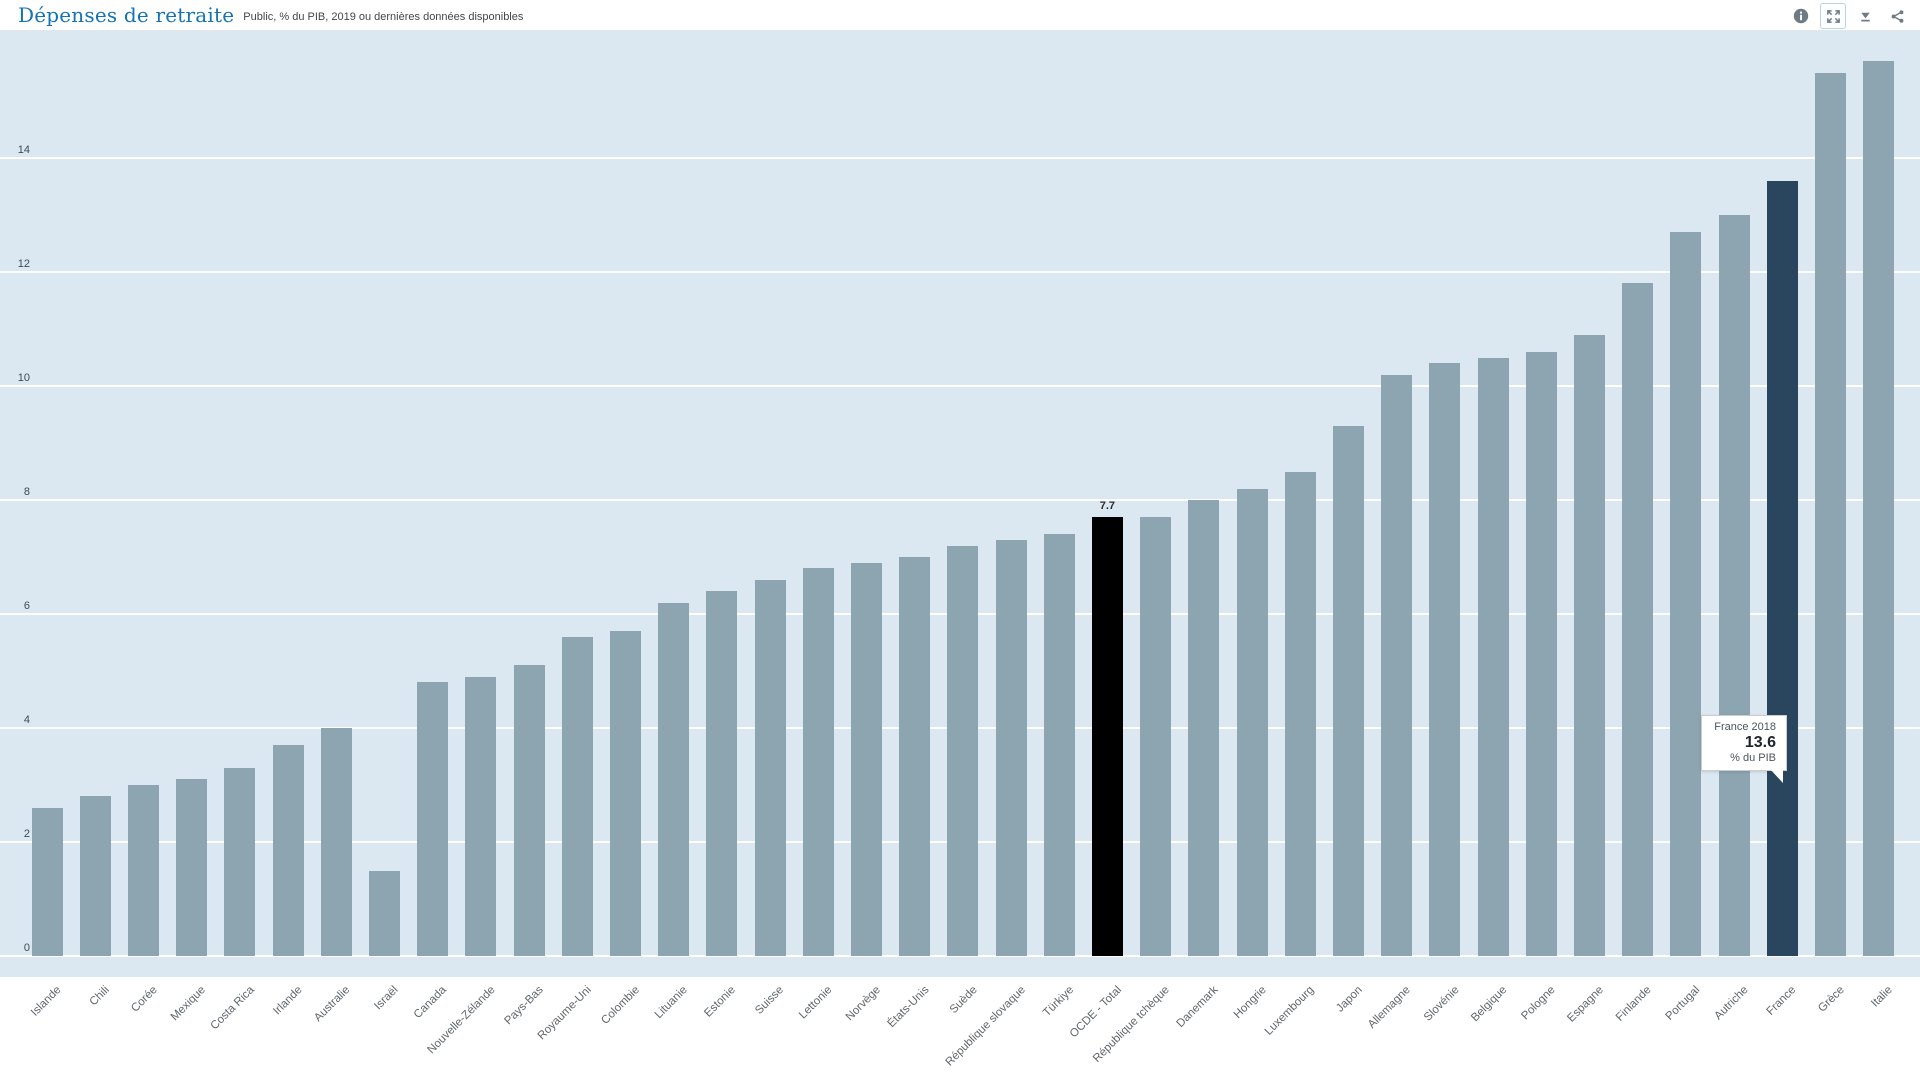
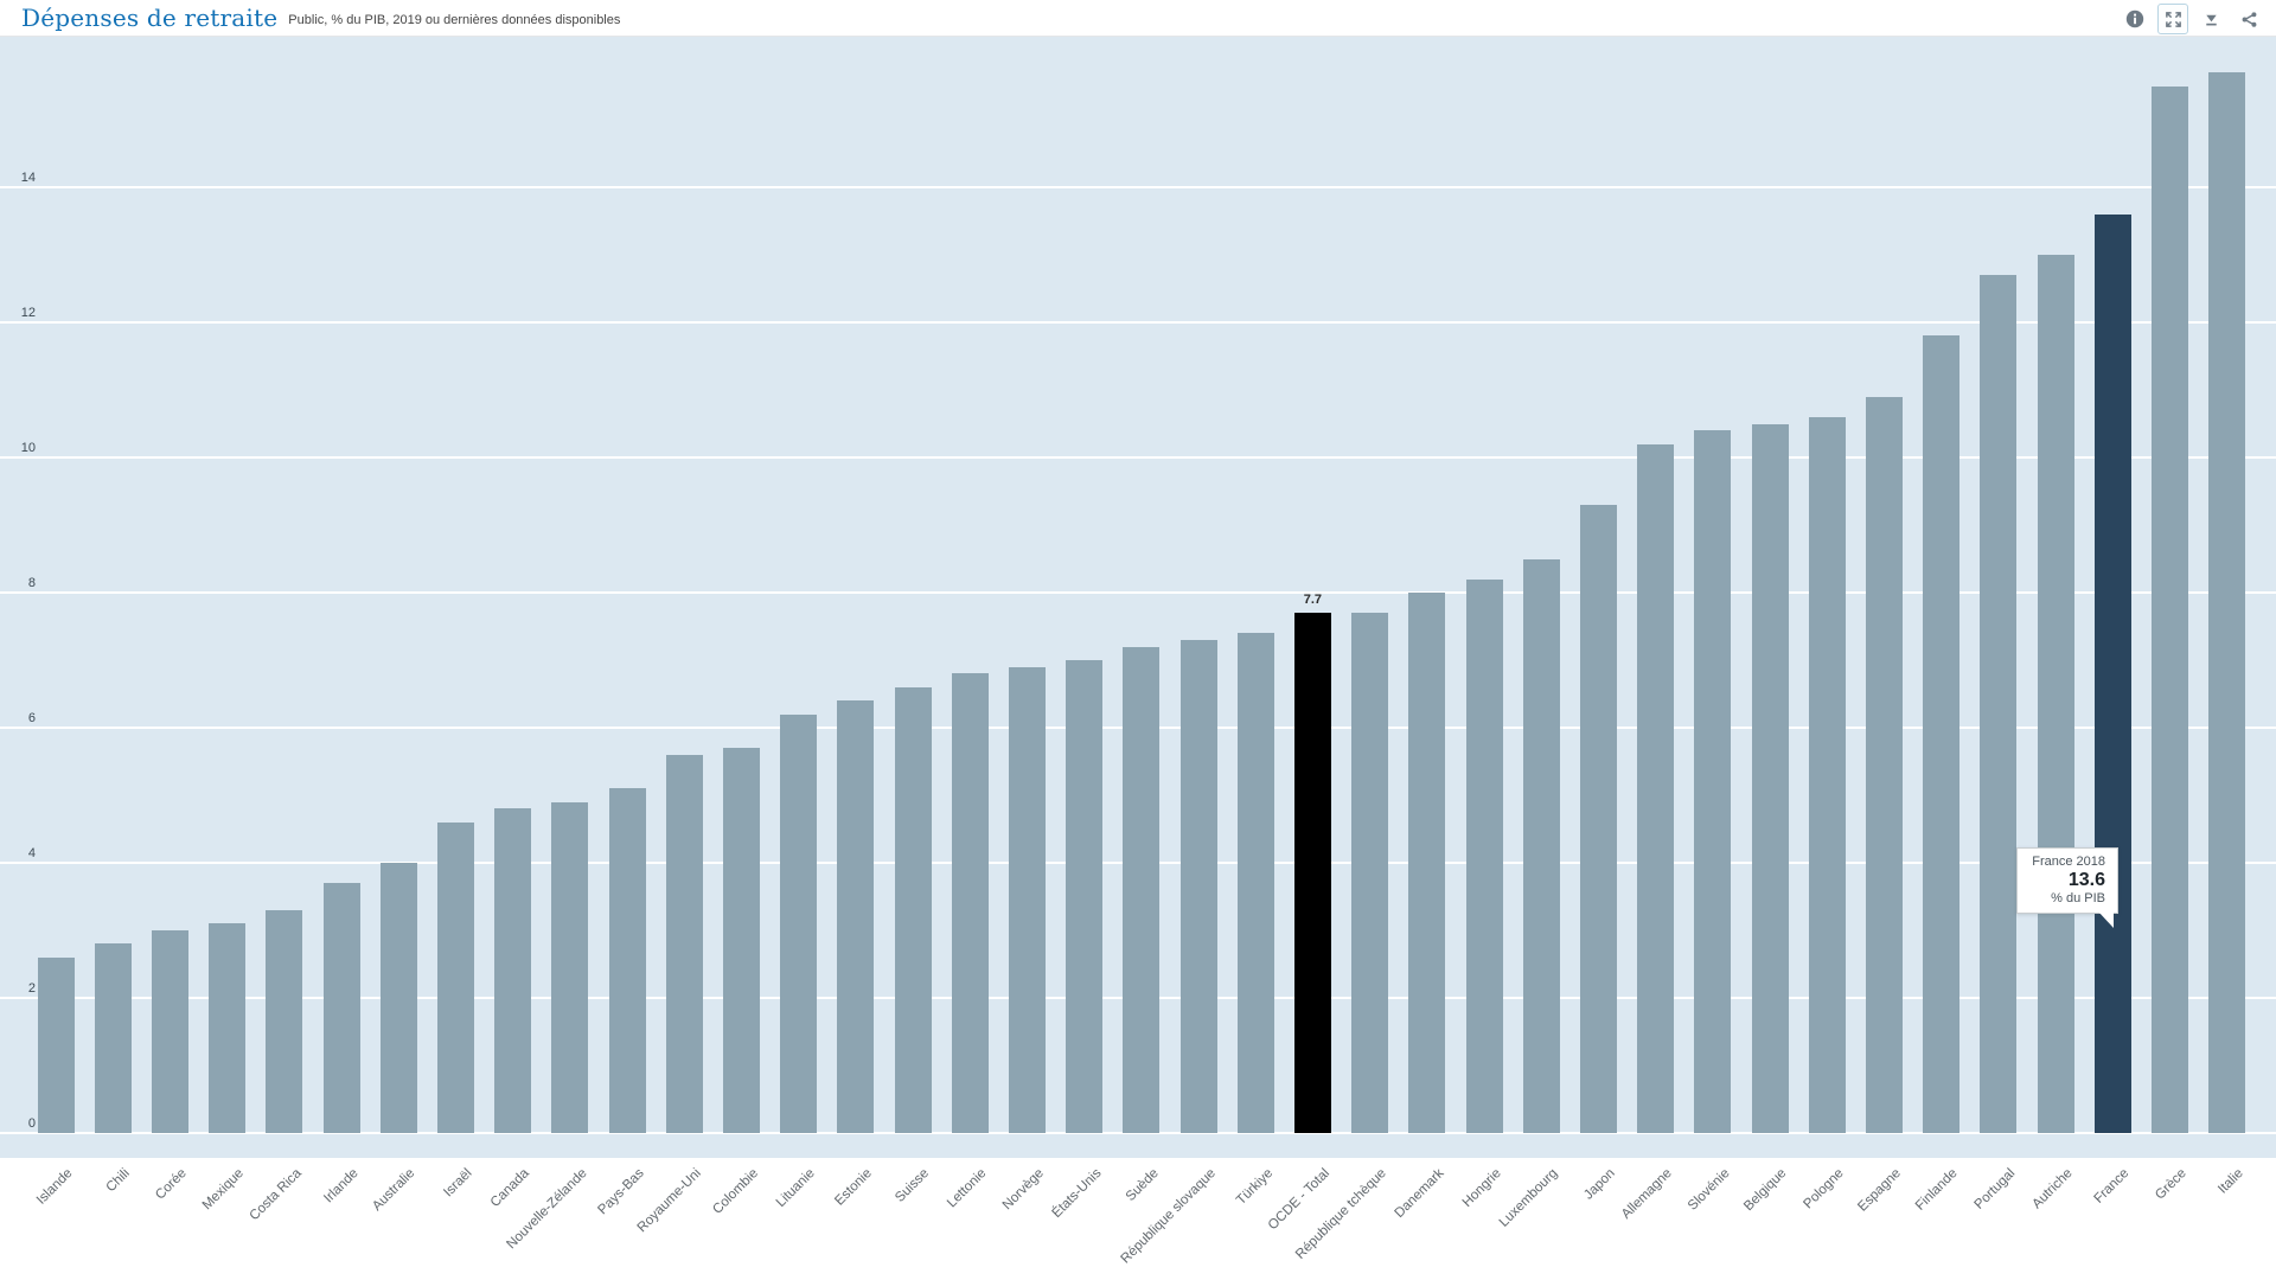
Israël: 1.5 -> 4.6
